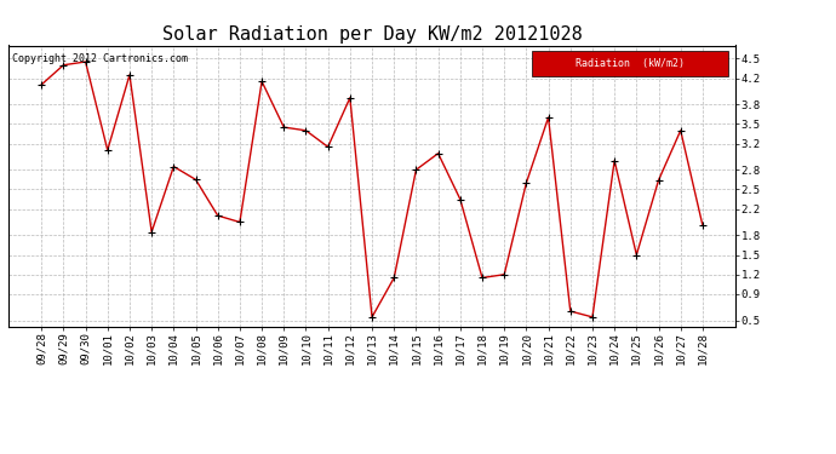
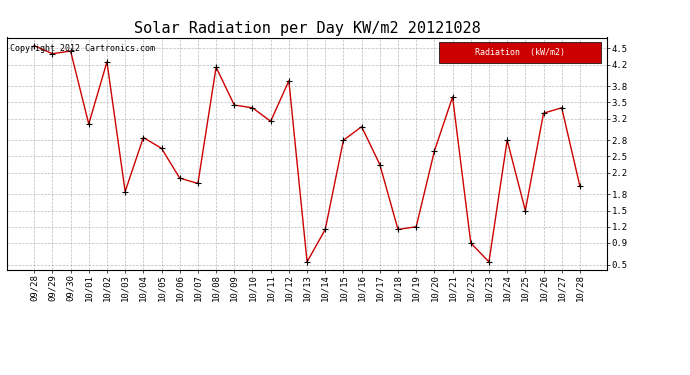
09/28: 4.10 -> 4.55
10/22: 0.64 -> 0.90
10/24: 2.94 -> 2.80
10/26: 2.64 -> 3.30
